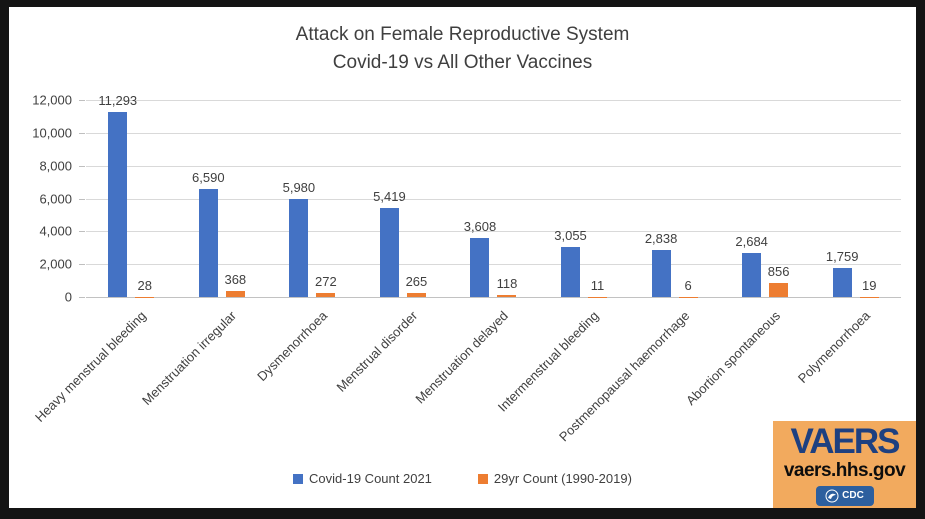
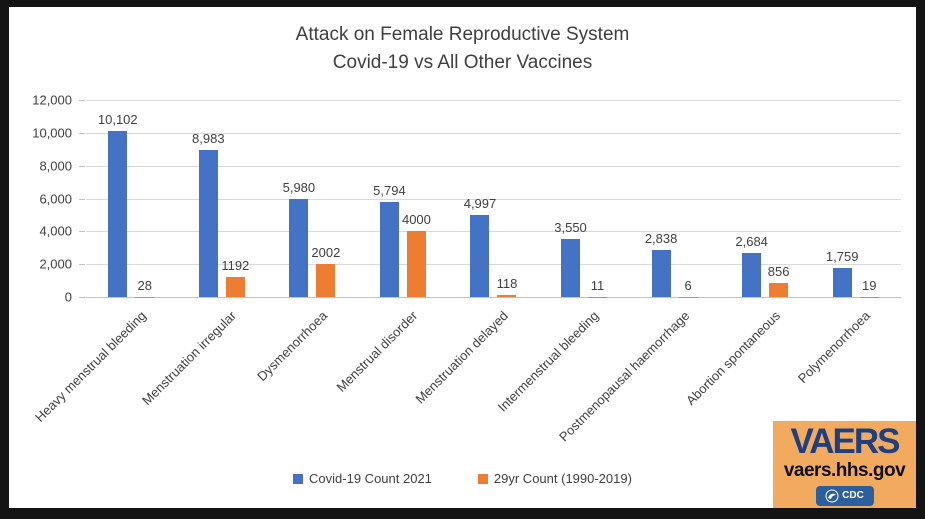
Covid-19 Count 2021/Heavy menstrual bleeding: 11,293 -> 10,102
Covid-19 Count 2021/Menstruation irregular: 6,590 -> 8,983
29yr Count (1990-2019)/Menstruation irregular: 368 -> 1192
29yr Count (1990-2019)/Dysmenorrhoea: 272 -> 2002
Covid-19 Count 2021/Menstrual disorder: 5,419 -> 5,794
29yr Count (1990-2019)/Menstrual disorder: 265 -> 4000
Covid-19 Count 2021/Menstruation delayed: 3,608 -> 4,997
Covid-19 Count 2021/Intermenstrual bleeding: 3,055 -> 3,550
